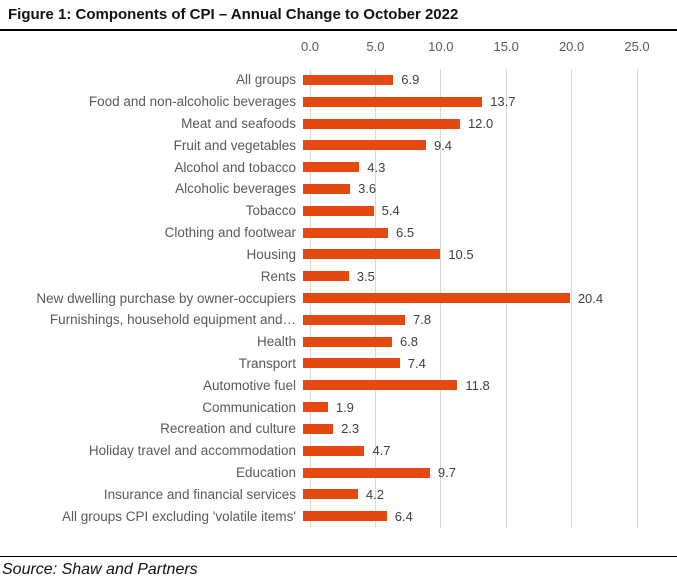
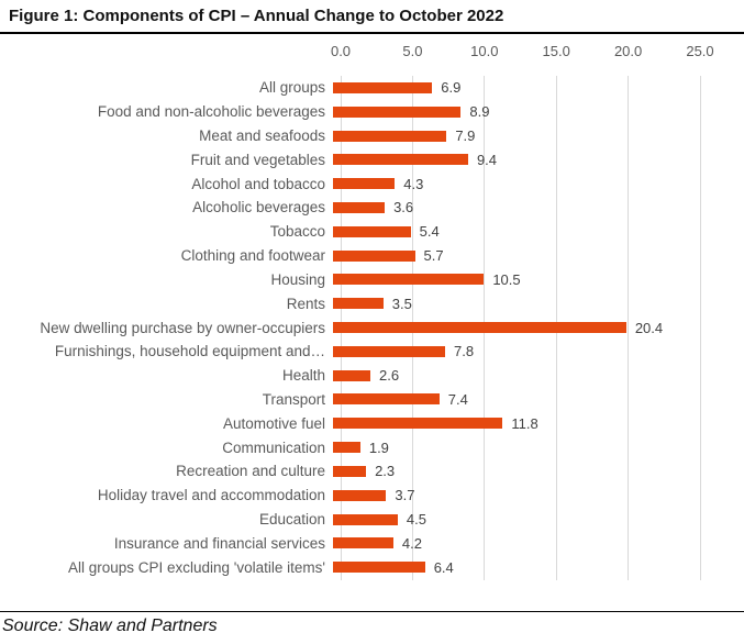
Food and non-alcoholic beverages: 13.7 -> 8.9
Meat and seafoods: 12.0 -> 7.9
Clothing and footwear: 6.5 -> 5.7
Health: 6.8 -> 2.6
Holiday travel and accommodation: 4.7 -> 3.7
Education: 9.7 -> 4.5
